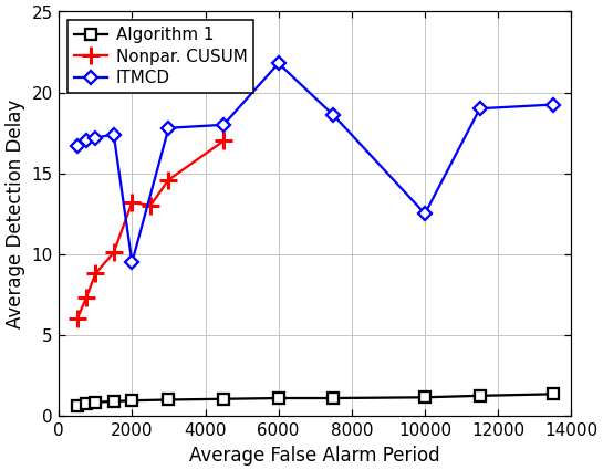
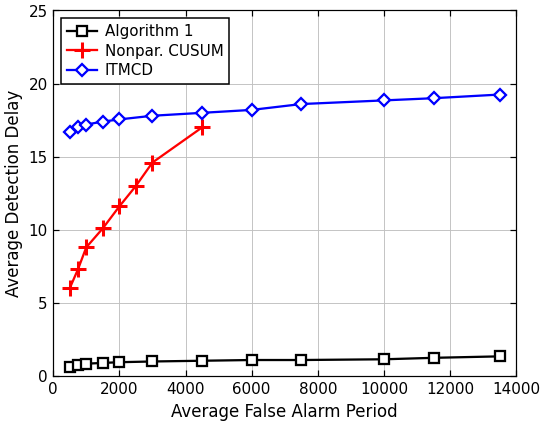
Nonpar. CUSUM/2000: 13.2 -> 11.6
ITMCD/2000: 9.5 -> 17.6
ITMCD/6000: 21.8 -> 18.2
ITMCD/10000: 12.5 -> 18.9
